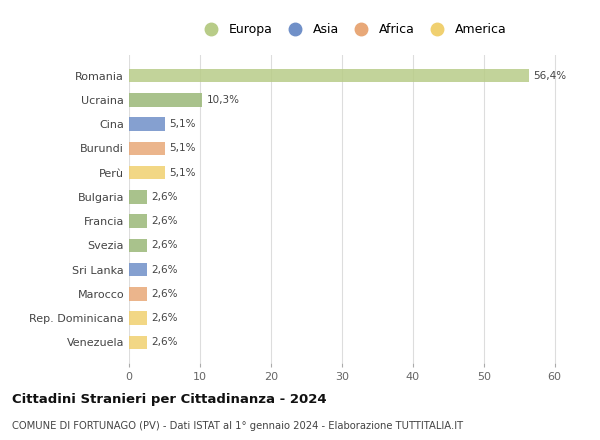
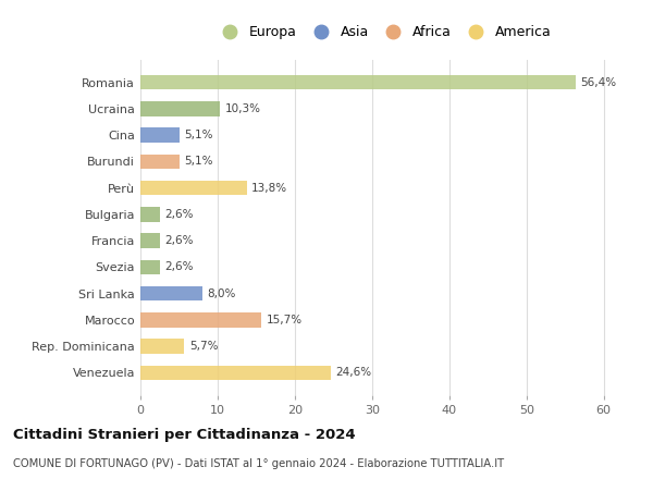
Perù: 5,1% -> 13,8%
Sri Lanka: 2,6% -> 8,0%
Marocco: 2,6% -> 15,7%
Rep. Dominicana: 2,6% -> 5,7%
Venezuela: 2,6% -> 24,6%
